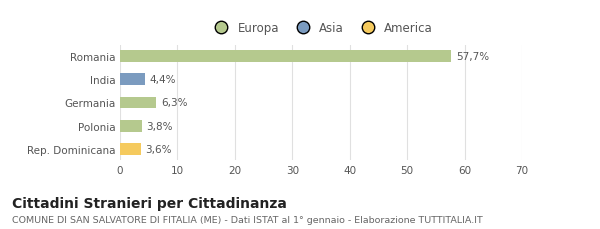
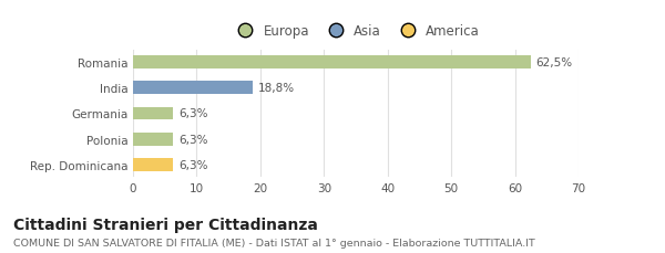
Romania: 57,7% -> 62,5%
India: 4,4% -> 18,8%
Polonia: 3,8% -> 6,3%
Rep. Dominicana: 3,6% -> 6,3%
